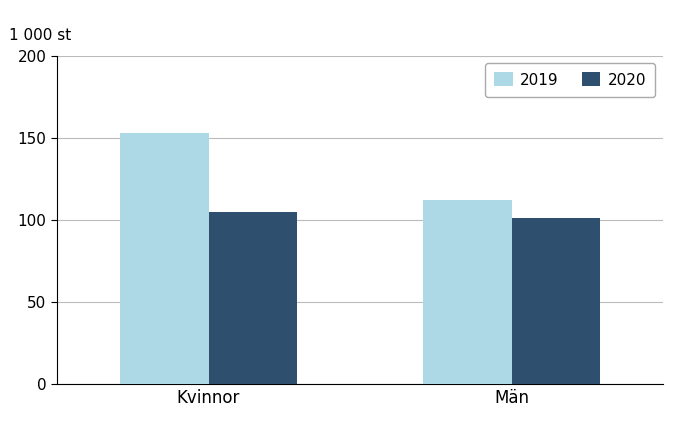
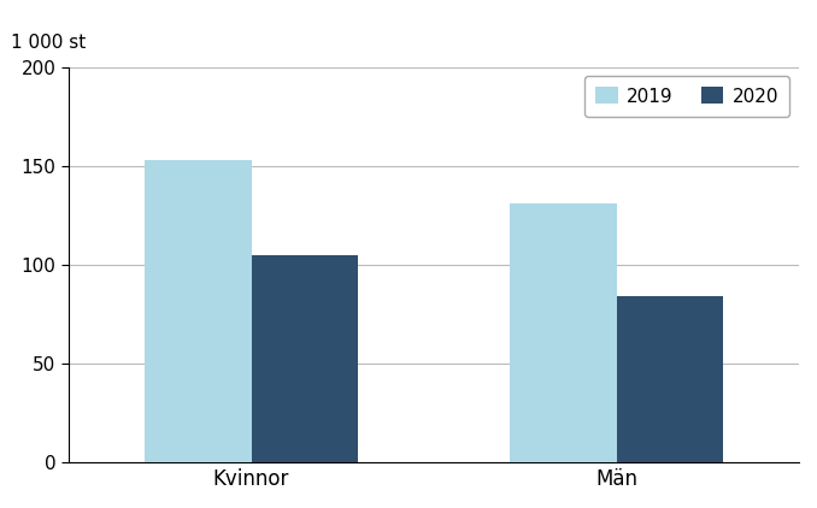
2019/Män: 112 -> 131
2020/Män: 101 -> 84
